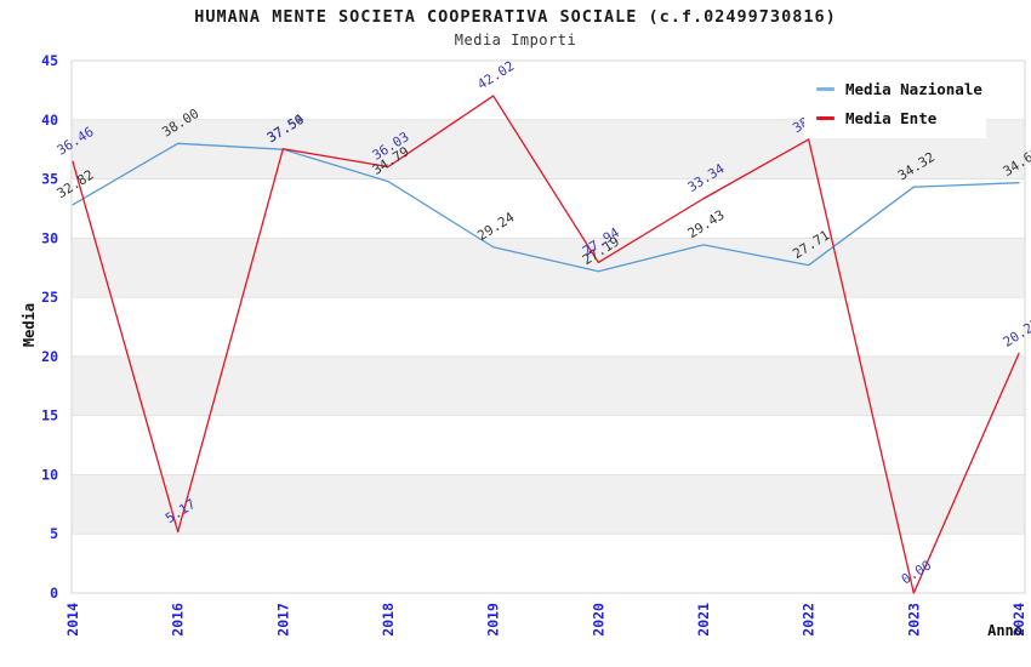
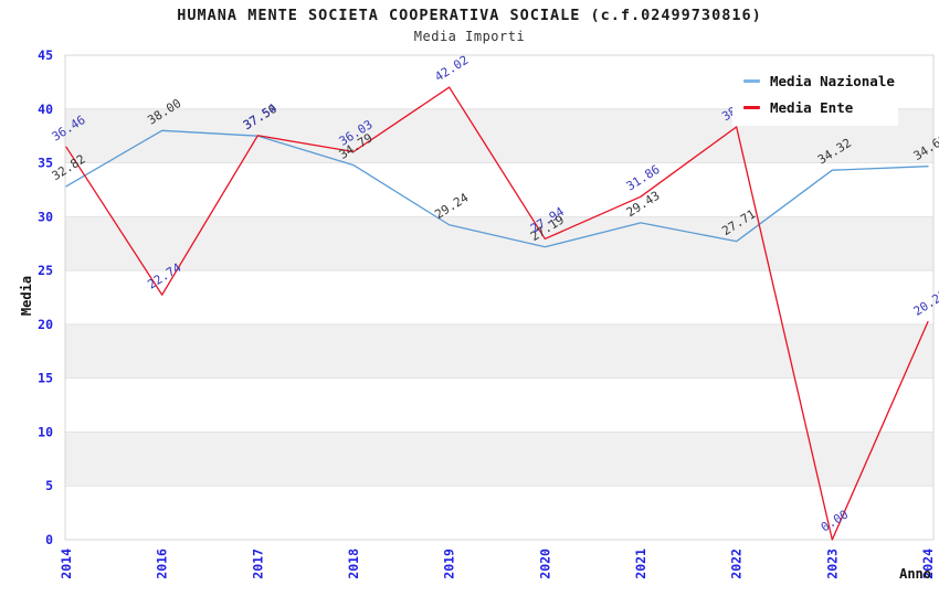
Media Ente/2016: 5.17 -> 22.74
Media Ente/2021: 33.34 -> 31.86
